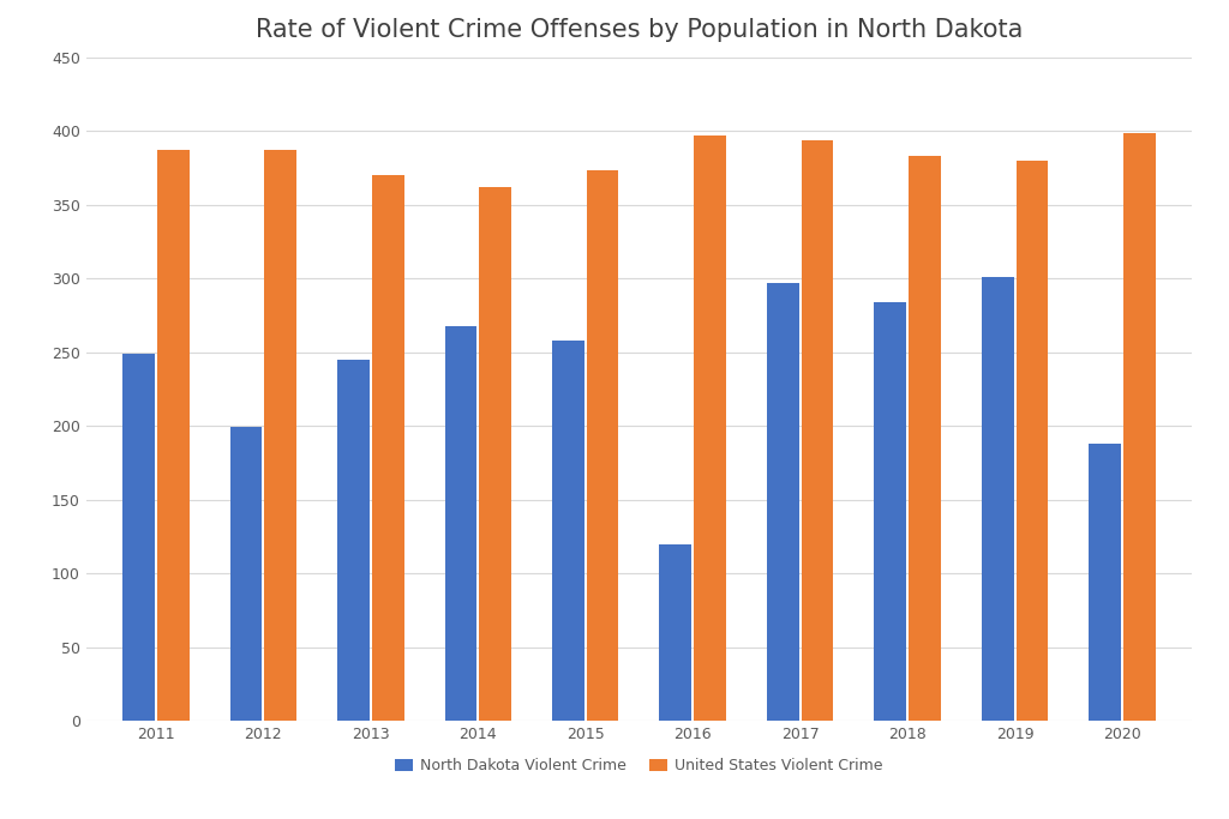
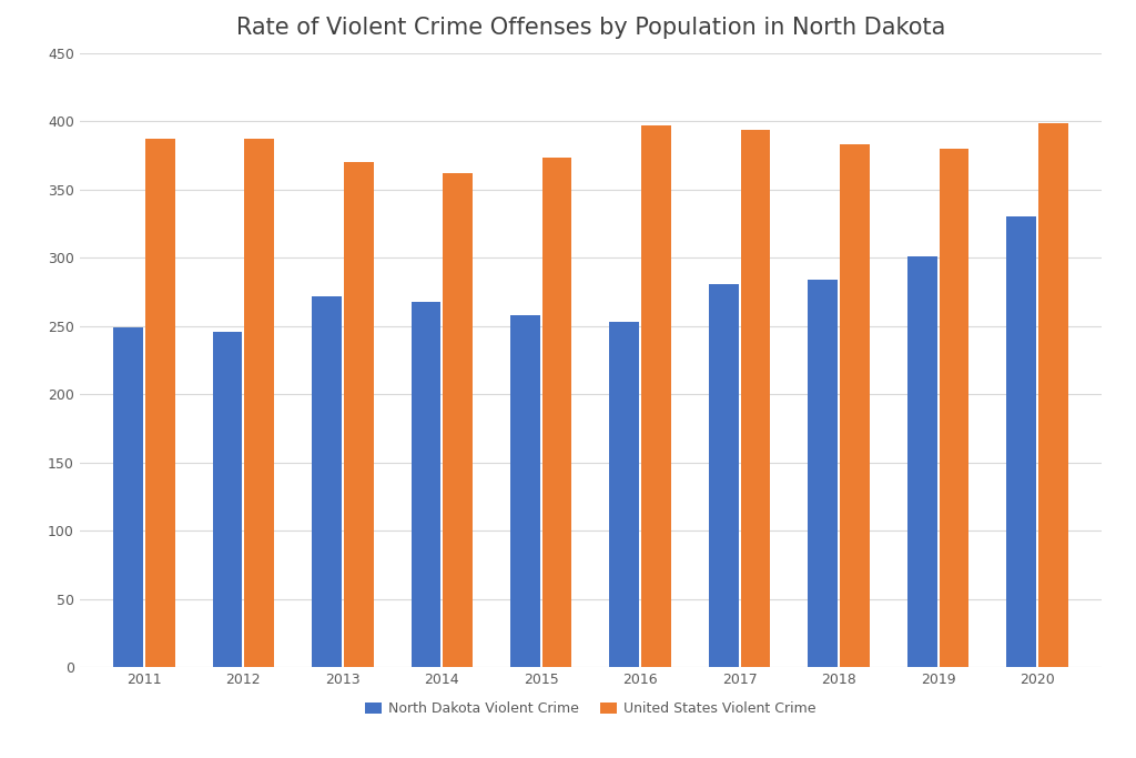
North Dakota Violent Crime/2012: 199 -> 246
North Dakota Violent Crime/2013: 245 -> 272
North Dakota Violent Crime/2016: 120 -> 253
North Dakota Violent Crime/2017: 297 -> 281
North Dakota Violent Crime/2020: 188 -> 330
